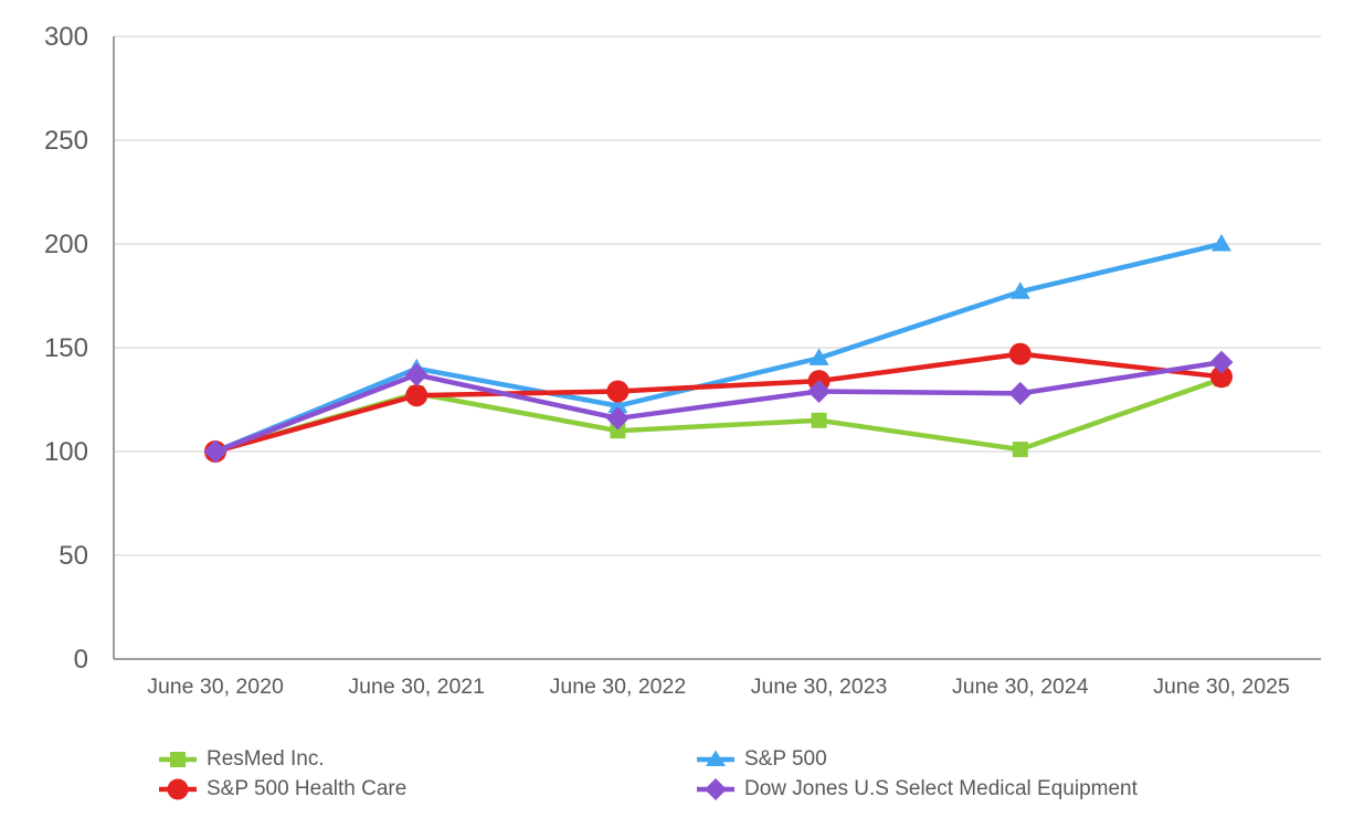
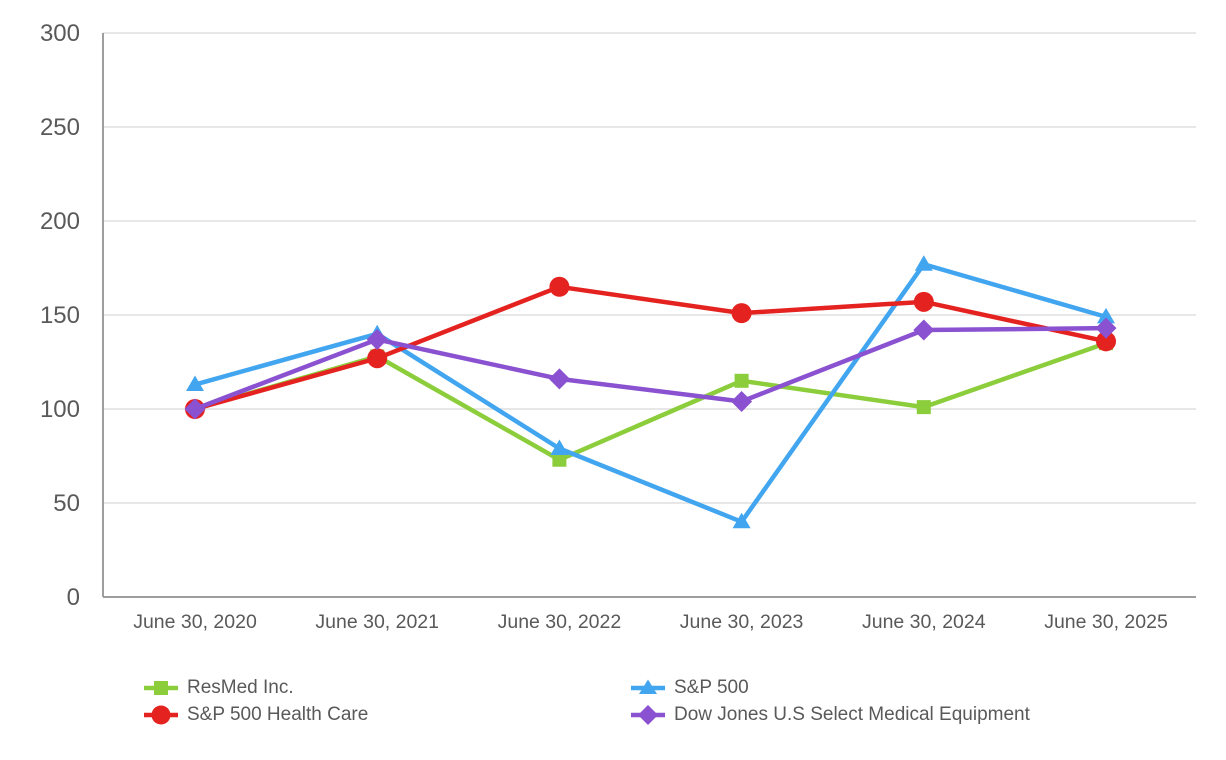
S&P 500/June 30, 2020: 100 -> 113
ResMed Inc./June 30, 2022: 110 -> 73
S&P 500/June 30, 2022: 122 -> 79
S&P 500 Health Care/June 30, 2022: 129 -> 165
S&P 500/June 30, 2023: 145 -> 40
S&P 500 Health Care/June 30, 2023: 134 -> 151
Dow Jones U.S Select Medical Equipment/June 30, 2023: 129 -> 104
S&P 500 Health Care/June 30, 2024: 147 -> 157
Dow Jones U.S Select Medical Equipment/June 30, 2024: 128 -> 142
S&P 500/June 30, 2025: 200 -> 149
